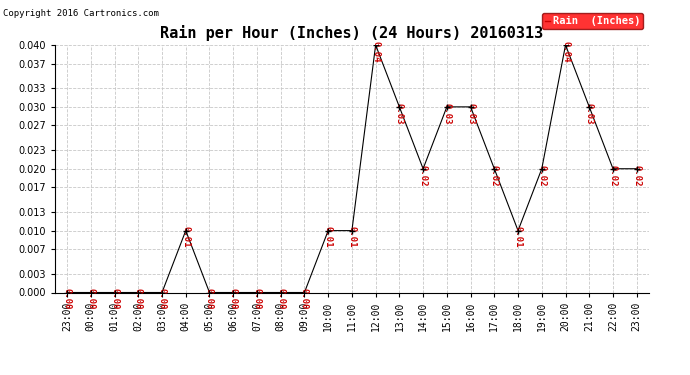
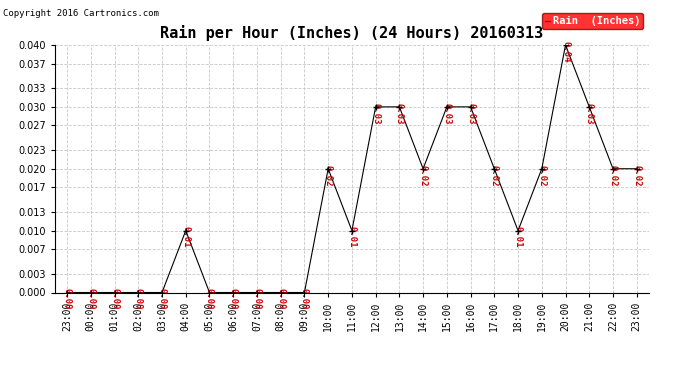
10:00: 0.01 -> 0.02
12:00: 0.04 -> 0.03
